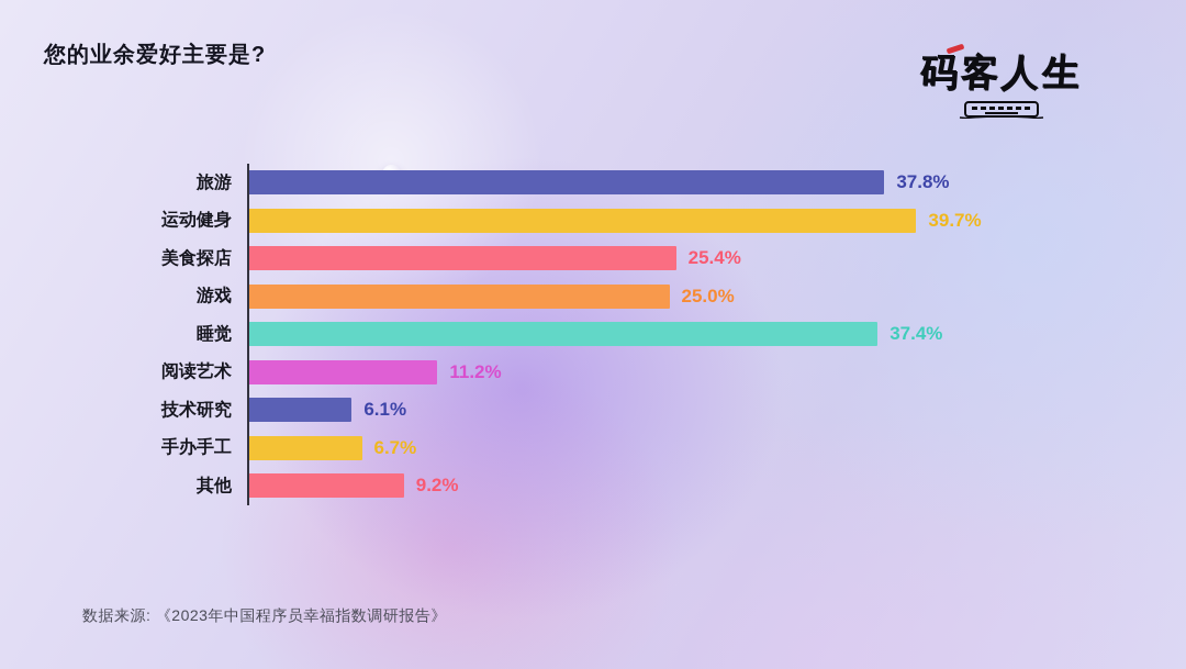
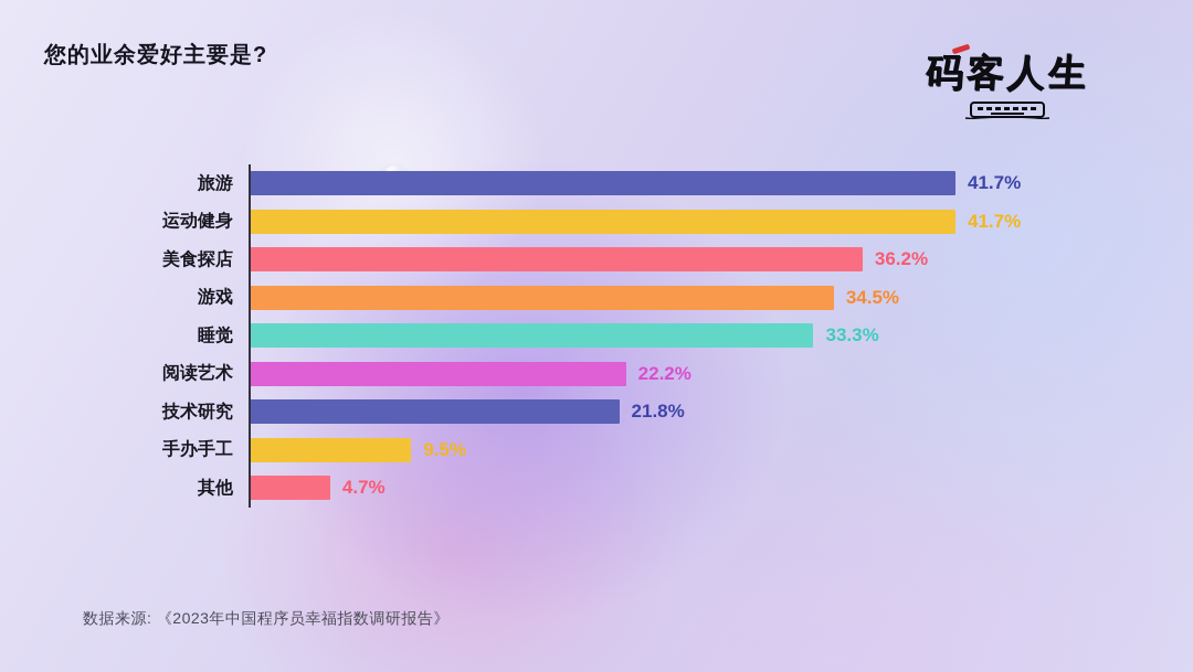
旅游: 37.8% -> 41.7%
运动健身: 39.7% -> 41.7%
美食探店: 25.4% -> 36.2%
游戏: 25.0% -> 34.5%
睡觉: 37.4% -> 33.3%
阅读艺术: 11.2% -> 22.2%
技术研究: 6.1% -> 21.8%
手办手工: 6.7% -> 9.5%
其他: 9.2% -> 4.7%
